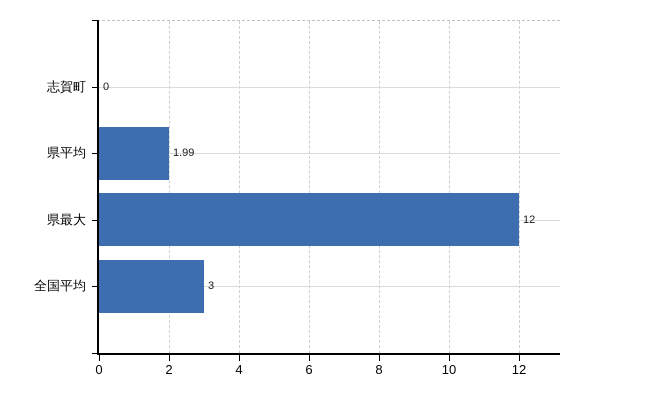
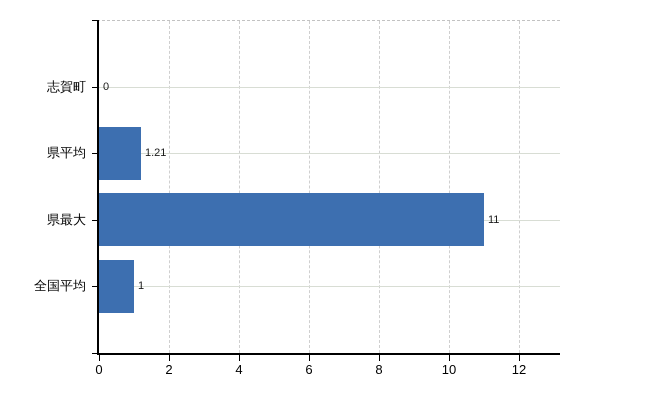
県平均: 1.99 -> 1.21
県最大: 12 -> 11
全国平均: 3 -> 1
